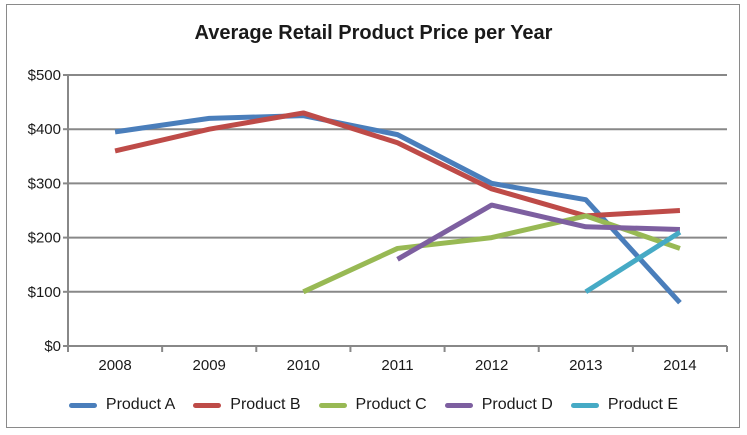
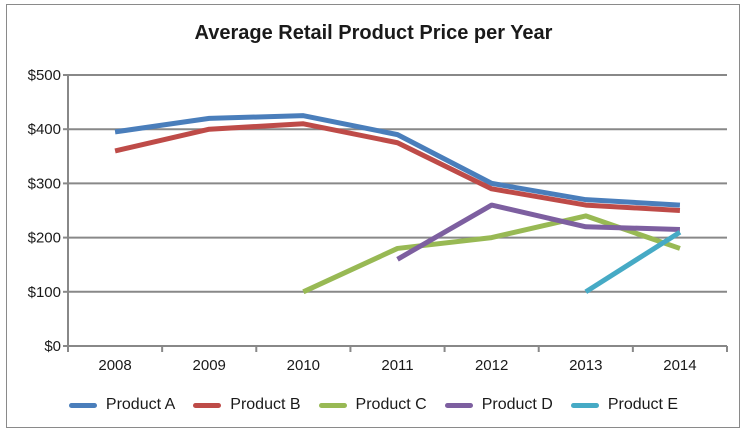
Product B/2010: $430 -> $410
Product B/2013: $240 -> $260
Product A/2014: $80 -> $260
